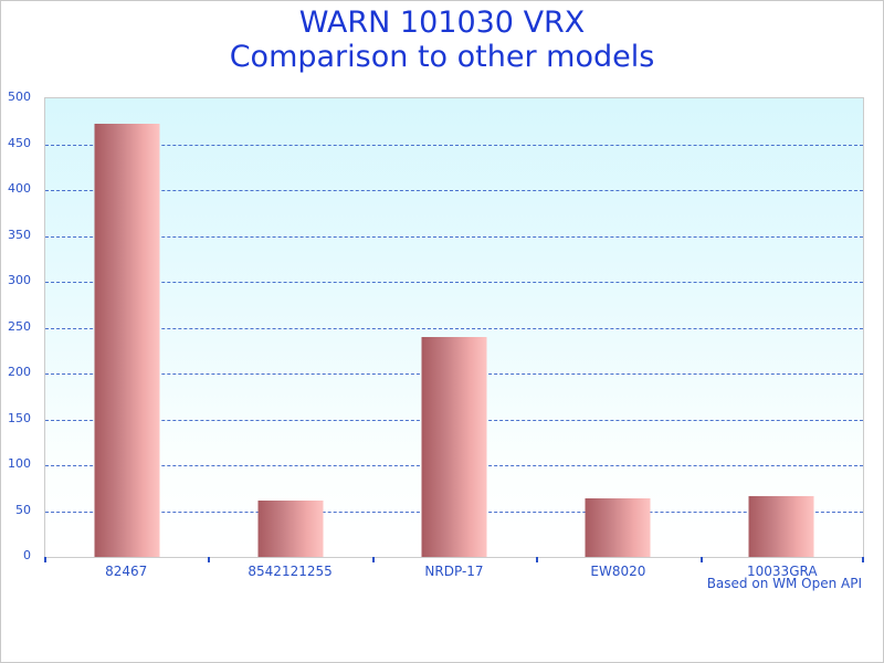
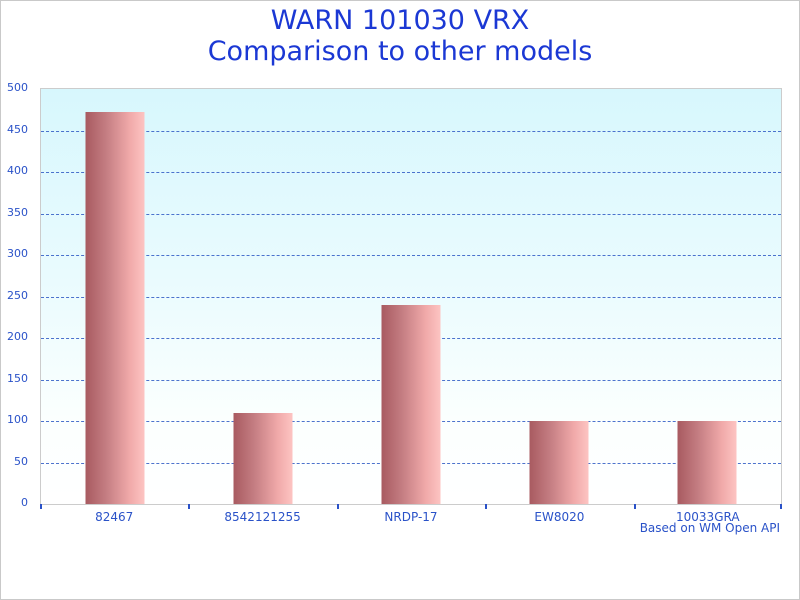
8542121255: 60 -> 110
EW8020: 60 -> 100
10033GRA: 70 -> 100
